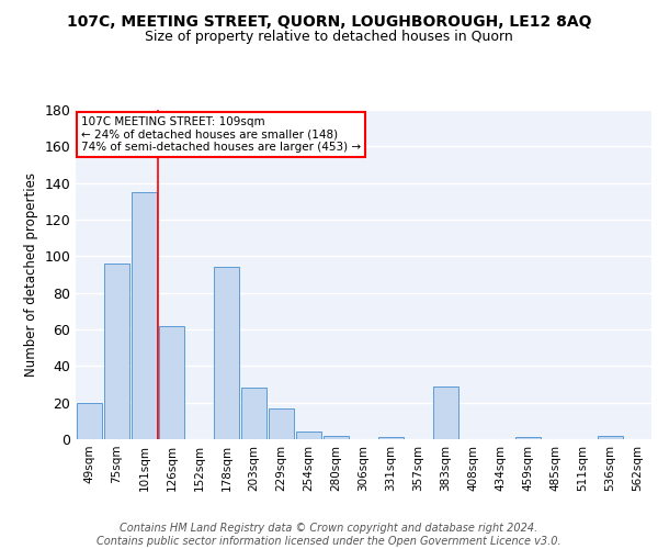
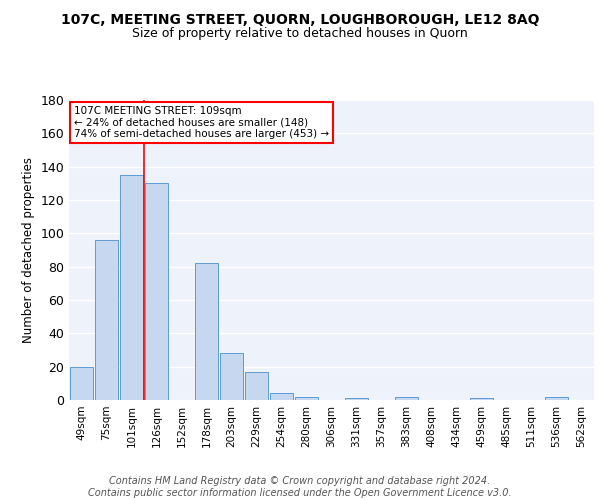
126sqm: 62 -> 130
178sqm: 94 -> 82
383sqm: 29 -> 2
